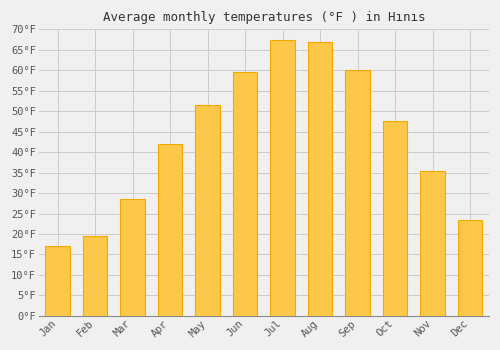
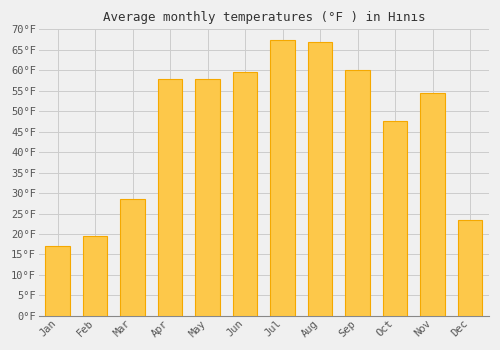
Apr: 42.0°F -> 58.0°F
May: 51.5°F -> 58.0°F
Nov: 35.5°F -> 54.5°F
